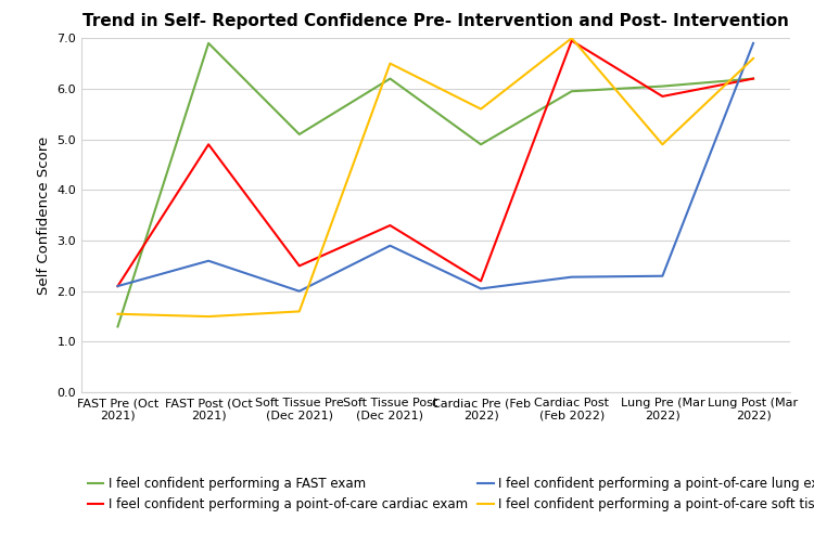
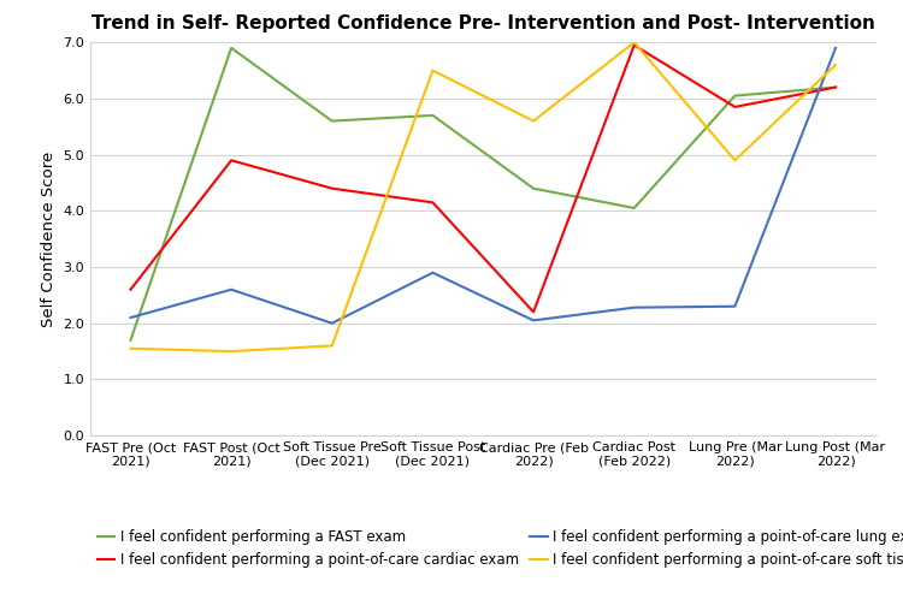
I feel confident performing a FAST exam/FAST Pre (Oct 2021): 1.30 -> 1.70
I feel confident performing a point-of-care cardiac exam/FAST Pre (Oct 2021): 2.10 -> 2.60
I feel confident performing a FAST exam/Soft Tissue Pre (Dec 2021): 5.10 -> 5.60
I feel confident performing a point-of-care cardiac exam/Soft Tissue Pre (Dec 2021): 2.50 -> 4.40
I feel confident performing a FAST exam/Soft Tissue Post (Dec 2021): 6.20 -> 5.70
I feel confident performing a point-of-care cardiac exam/Soft Tissue Post (Dec 2021): 3.30 -> 4.15
I feel confident performing a FAST exam/Cardiac Pre (Feb 2022): 4.90 -> 4.40
I feel confident performing a FAST exam/Cardiac Post (Feb 2022): 5.95 -> 4.05
